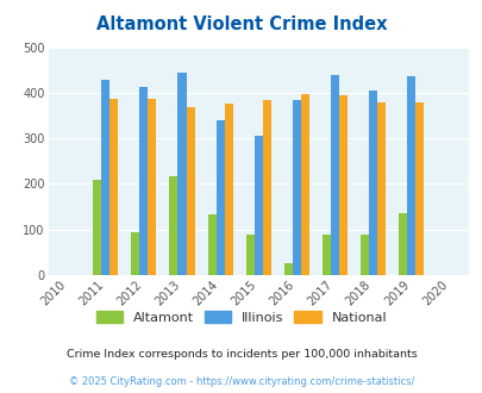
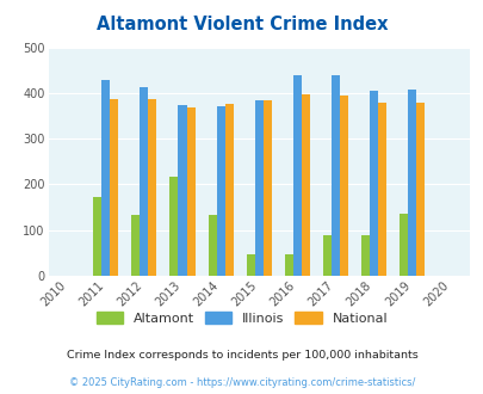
Altamont/2011: 210 -> 172
Altamont/2012: 95 -> 133
Illinois/2013: 445 -> 374
Illinois/2014: 340 -> 370
Altamont/2015: 90 -> 46
Illinois/2015: 305 -> 384
Altamont/2016: 25 -> 46
Illinois/2016: 385 -> 438
Illinois/2019: 435 -> 407
